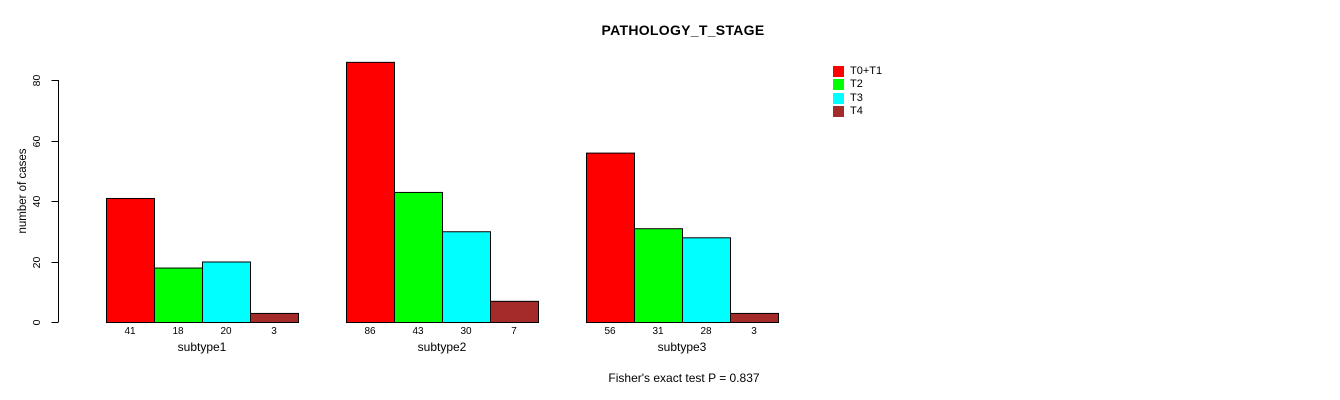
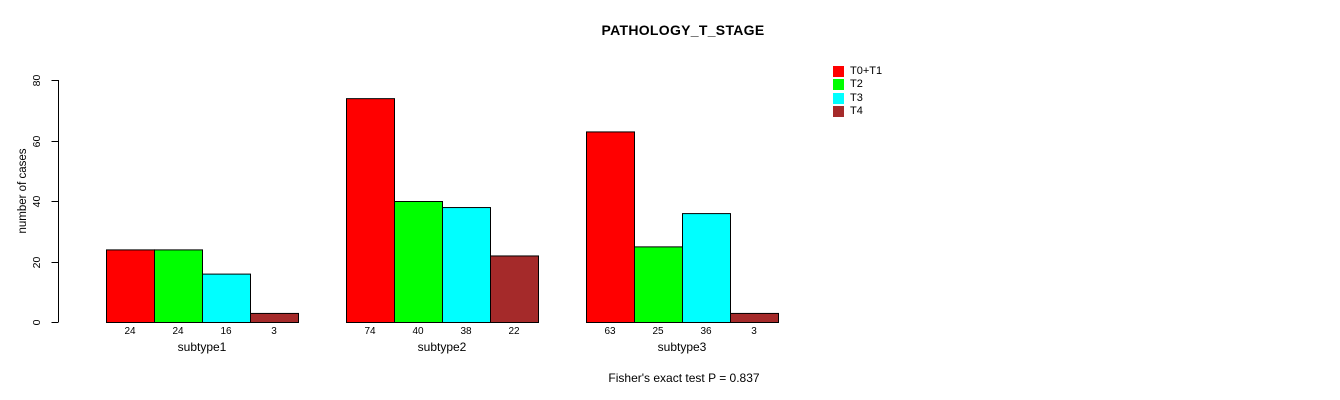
T0+T1/subtype1: 41 -> 24
T2/subtype1: 18 -> 24
T3/subtype1: 20 -> 16
T0+T1/subtype2: 86 -> 74
T2/subtype2: 43 -> 40
T3/subtype2: 30 -> 38
T4/subtype2: 7 -> 22
T0+T1/subtype3: 56 -> 63
T2/subtype3: 31 -> 25
T3/subtype3: 28 -> 36
